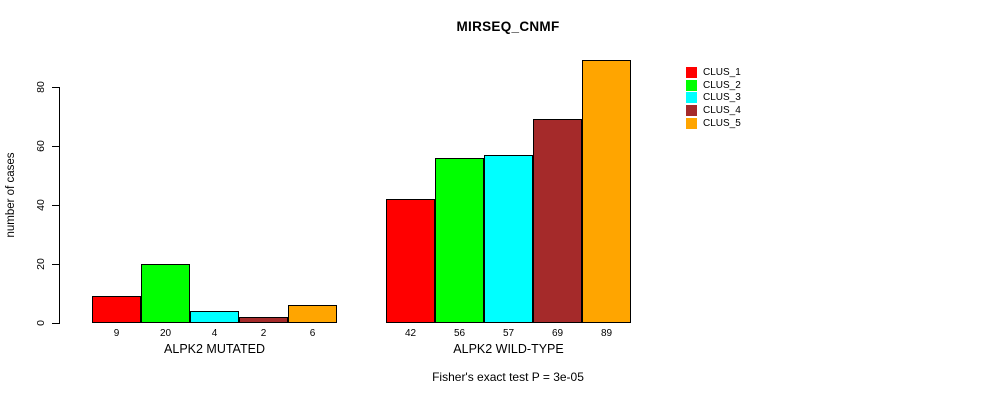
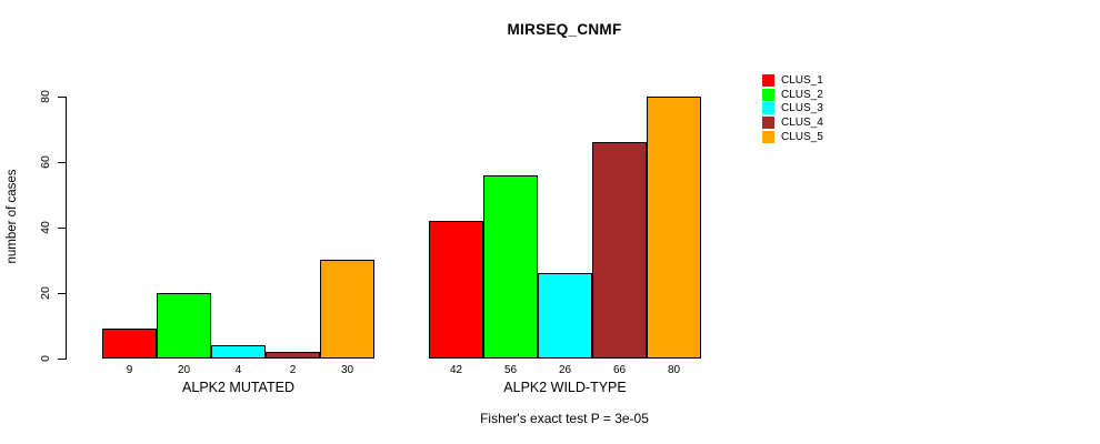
CLUS_5/ALPK2 MUTATED: 6 -> 30
CLUS_3/ALPK2 WILD-TYPE: 57 -> 26
CLUS_4/ALPK2 WILD-TYPE: 69 -> 66
CLUS_5/ALPK2 WILD-TYPE: 89 -> 80
